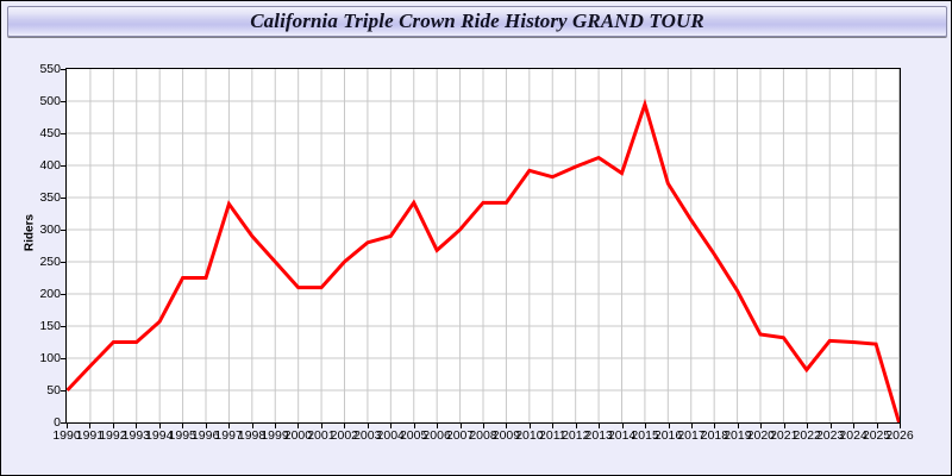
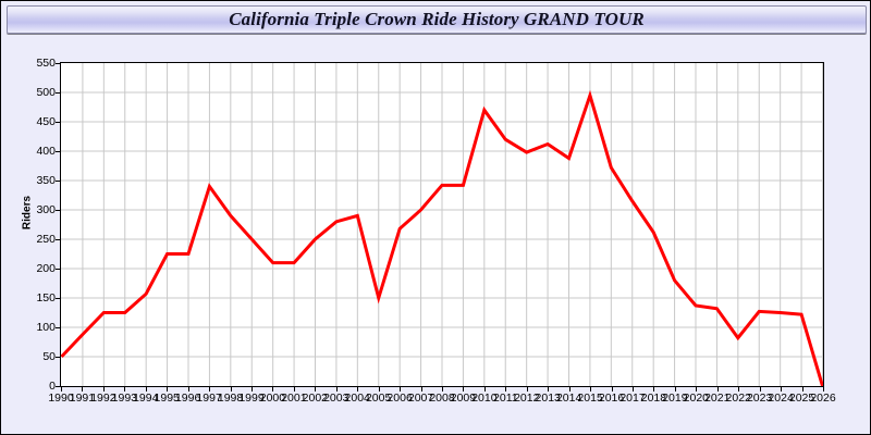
2005: 340 -> 150
2010: 390 -> 470
2011: 380 -> 420
2019: 200 -> 180
